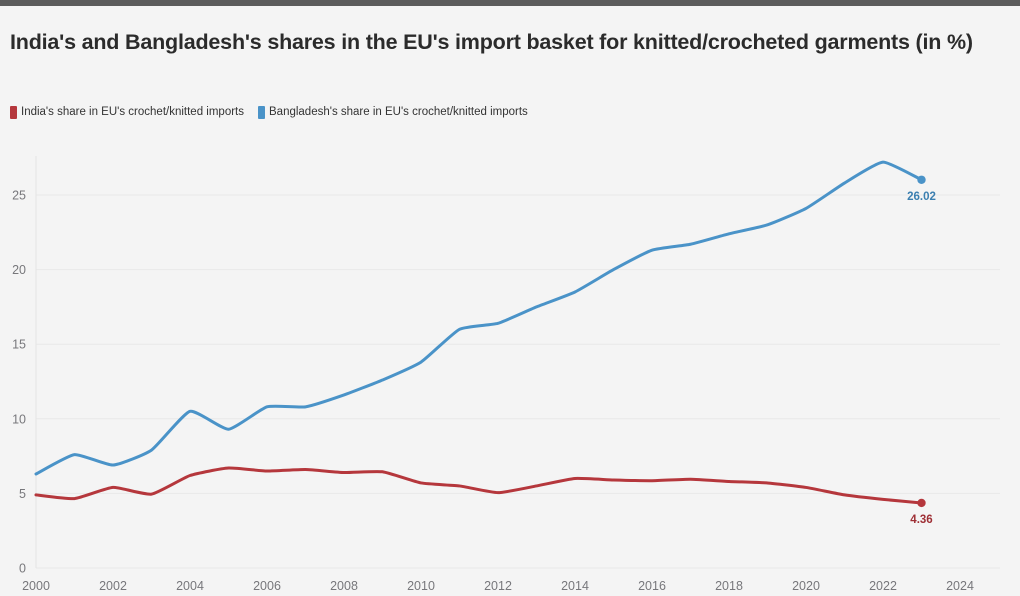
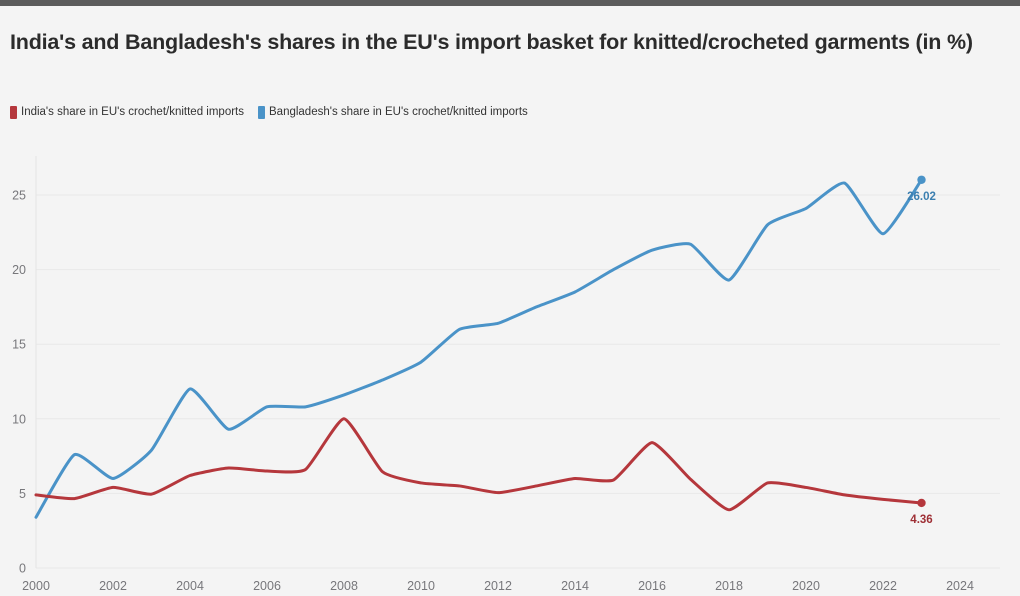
Bangladesh's share in EU's crochet/knitted imports/2000: 6.3 -> 3.4
Bangladesh's share in EU's crochet/knitted imports/2002: 6.9 -> 6.0
Bangladesh's share in EU's crochet/knitted imports/2004: 10.5 -> 12.0
India's share in EU's crochet/knitted imports/2008: 6.4 -> 10.0
India's share in EU's crochet/knitted imports/2016: 5.8 -> 8.4
Bangladesh's share in EU's crochet/knitted imports/2018: 22.4 -> 19.3
India's share in EU's crochet/knitted imports/2018: 5.8 -> 3.9
Bangladesh's share in EU's crochet/knitted imports/2022: 27.2 -> 22.4
